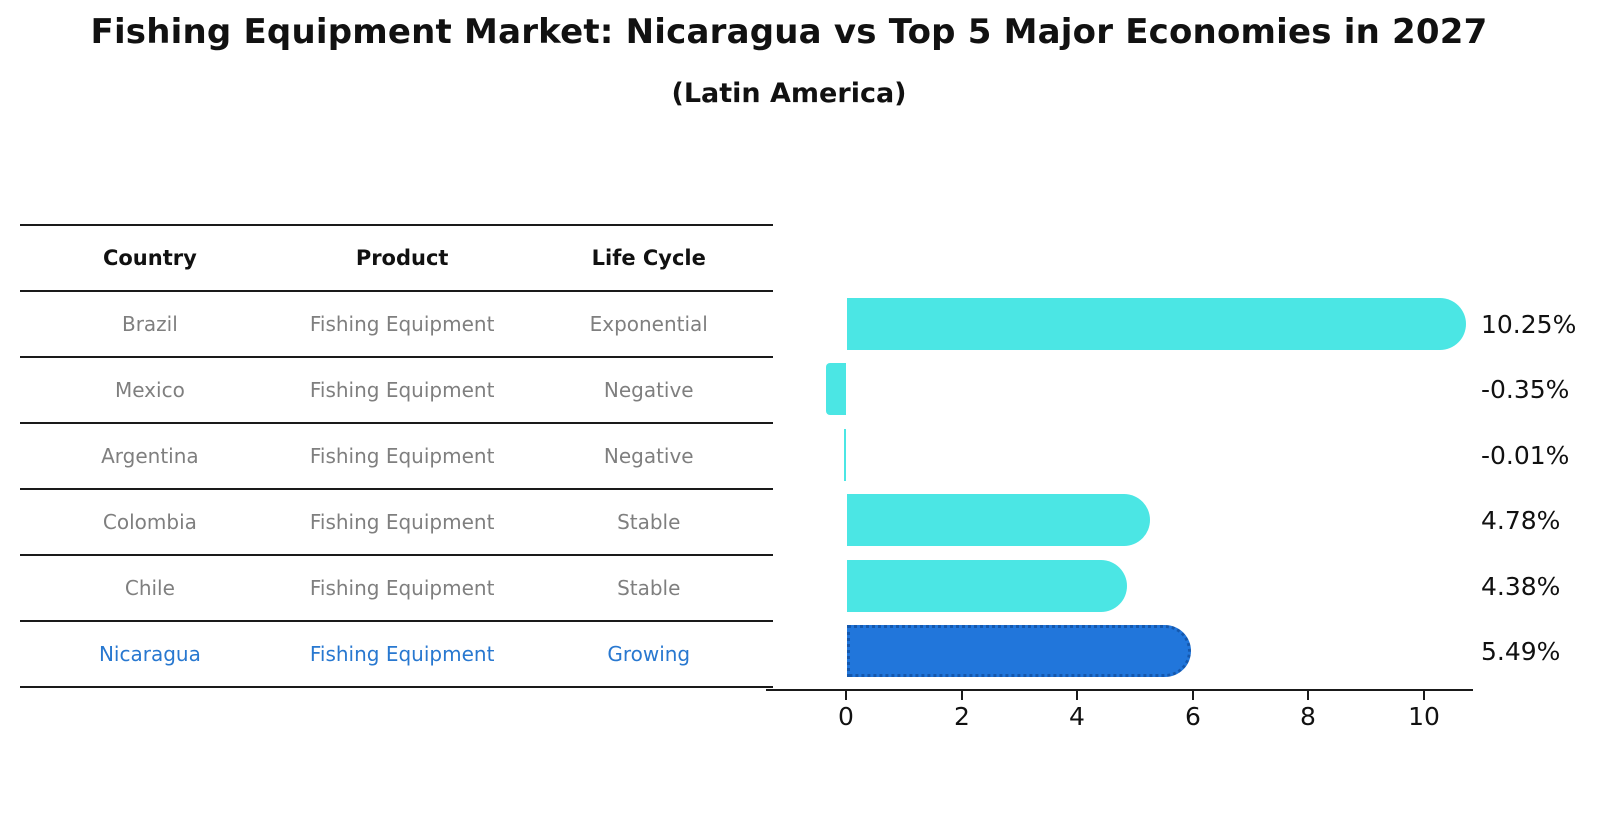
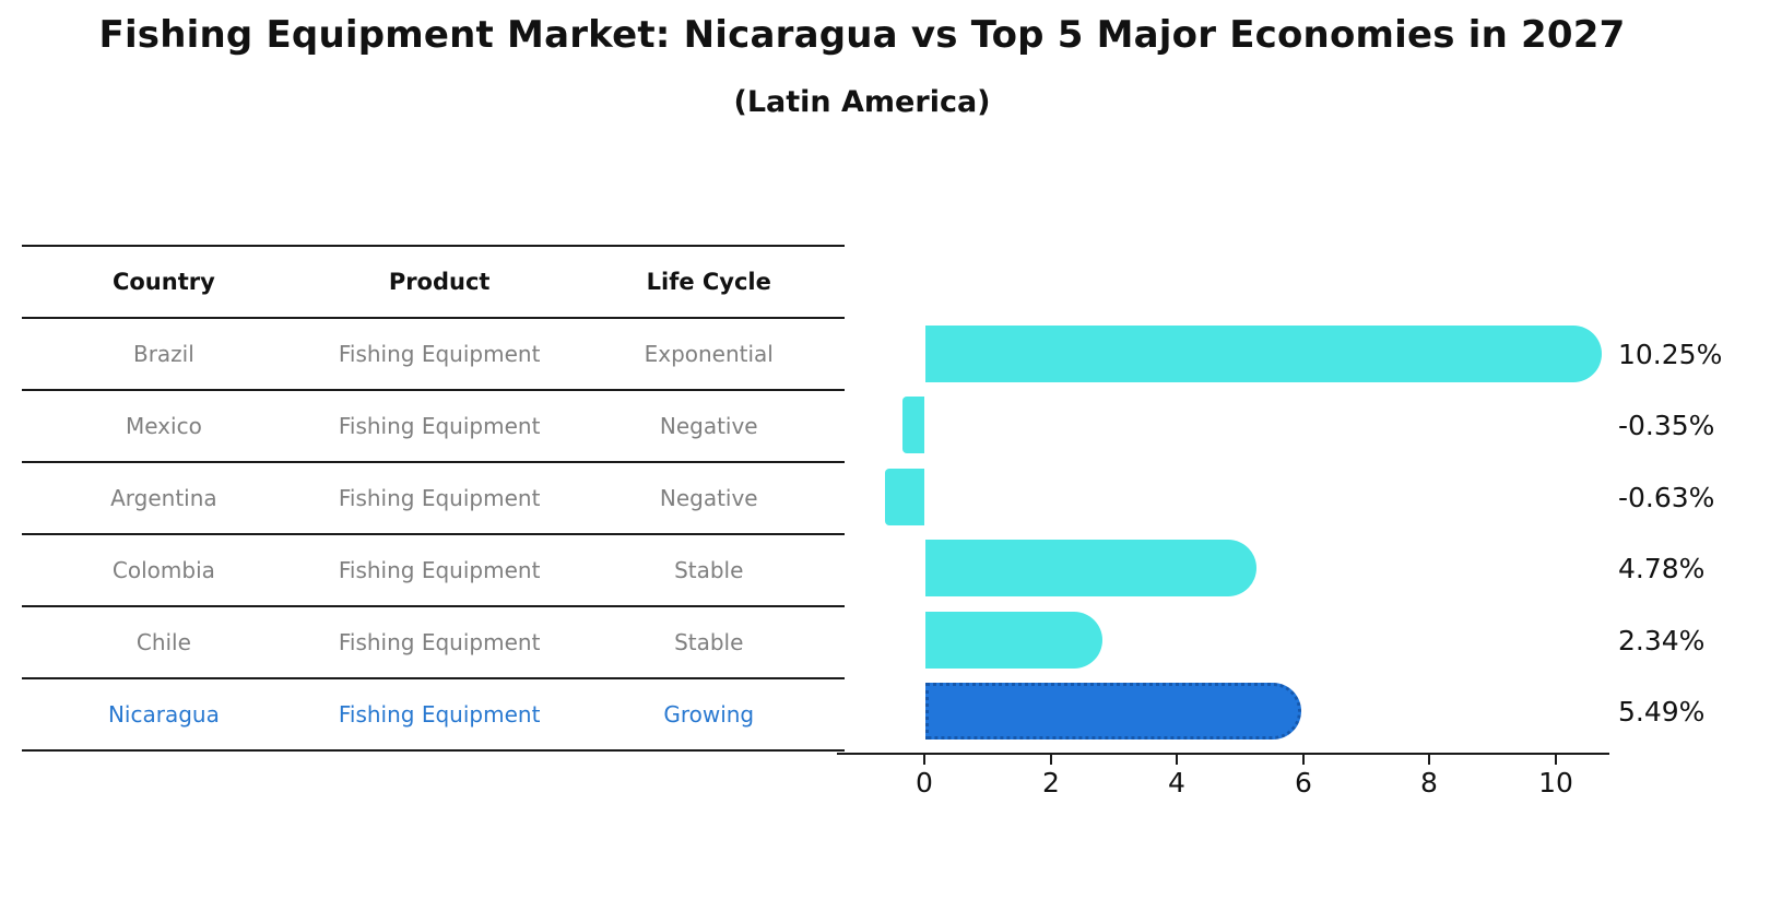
Argentina: -0.01% -> -0.63%
Chile: 4.38% -> 2.34%
